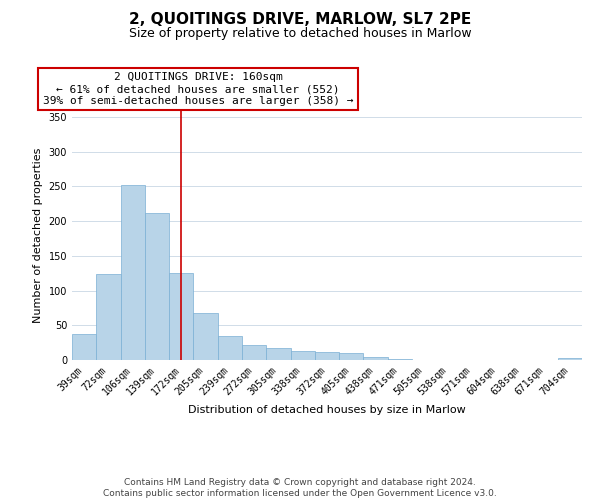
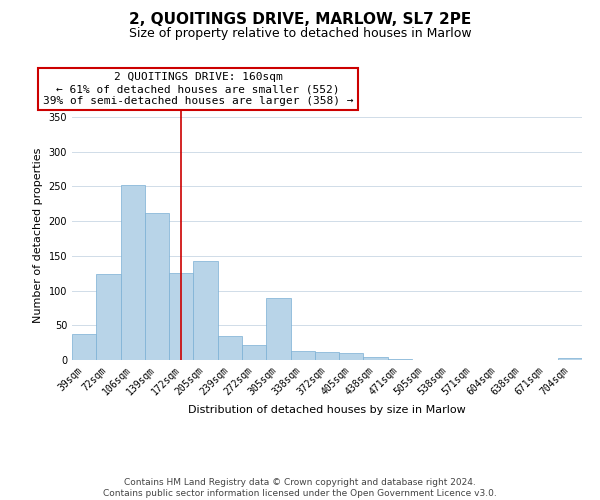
205sqm: 68 -> 142
305sqm: 17 -> 90
